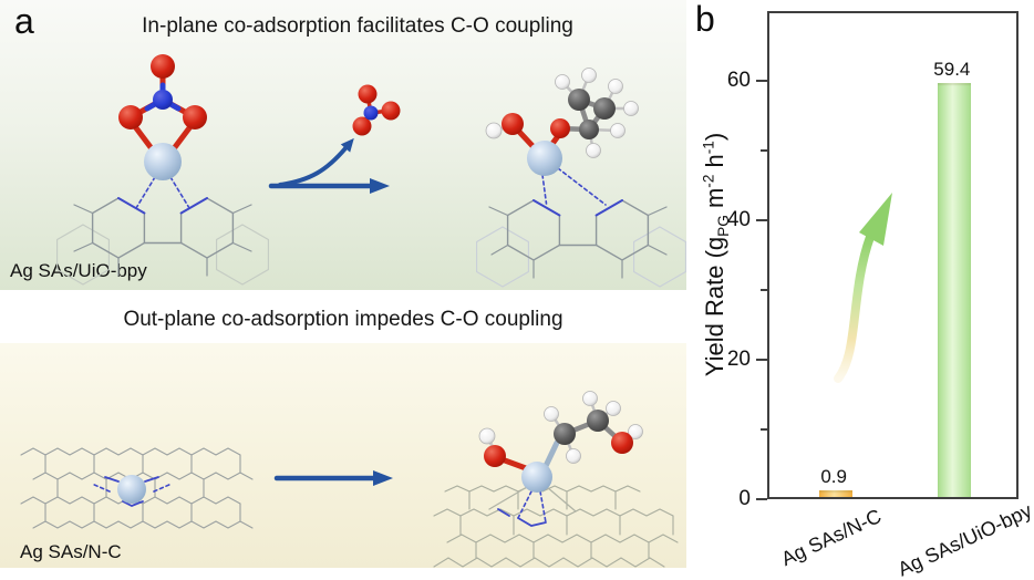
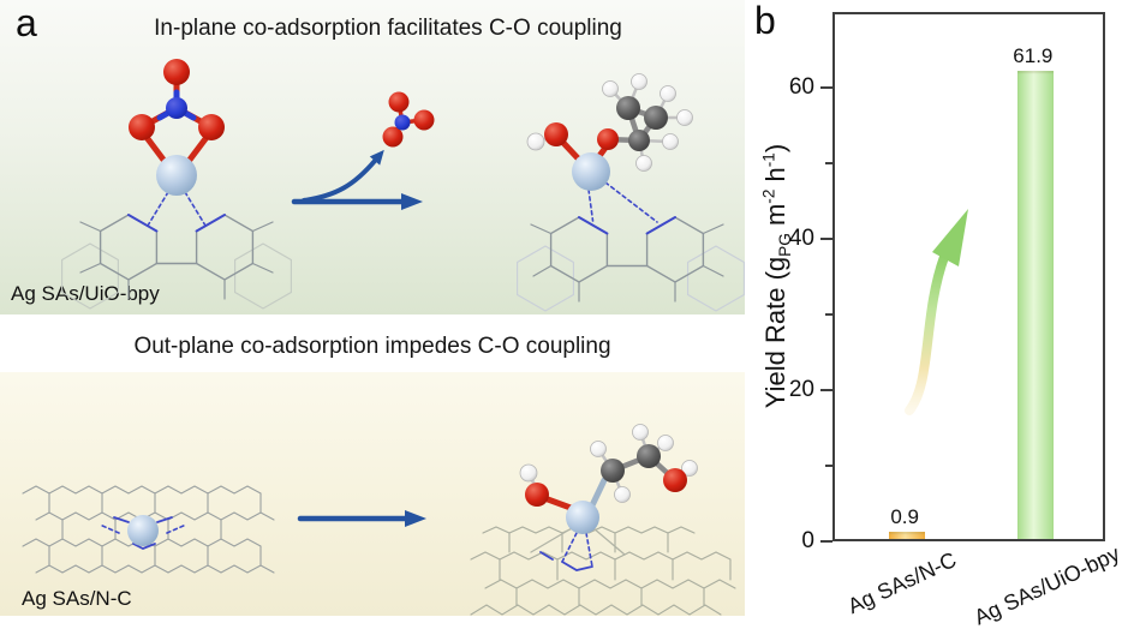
Ag SAs/UiO-bpy: 59.4 -> 61.9
